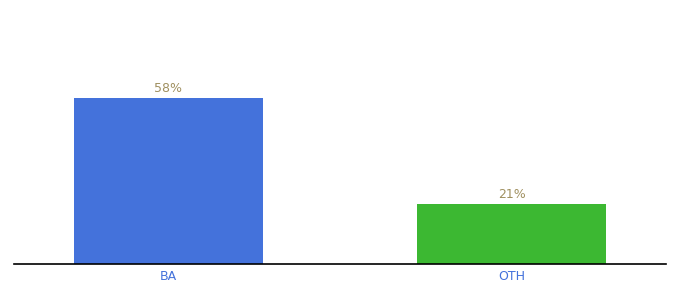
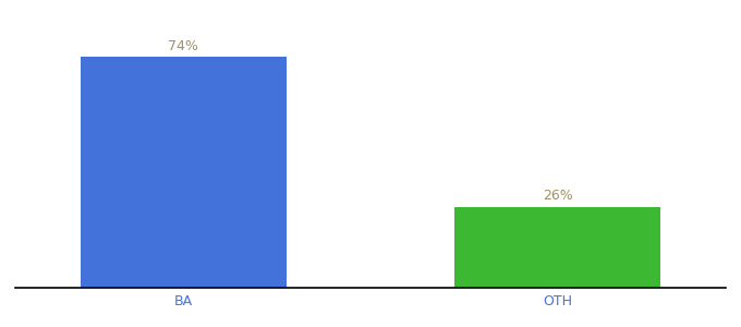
BA: 58% -> 74%
OTH: 21% -> 26%
